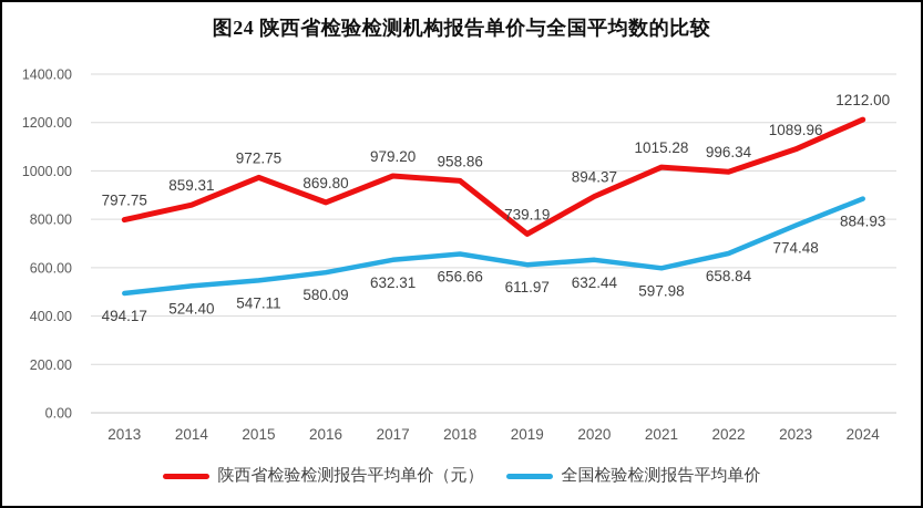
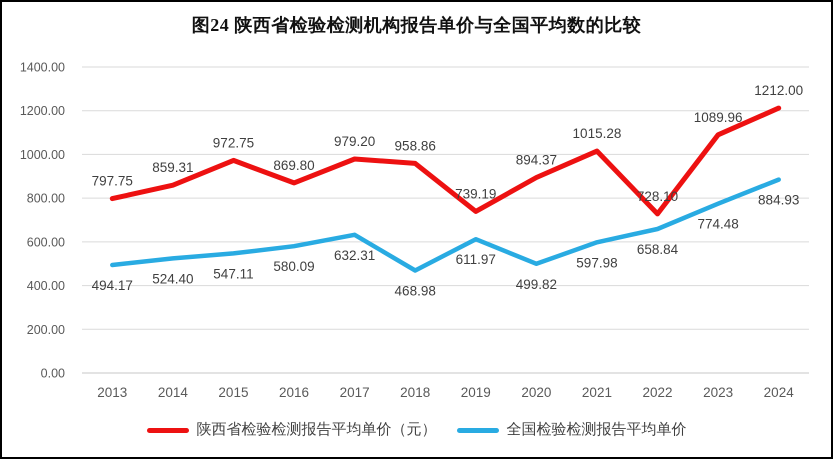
全国检验检测报告平均单价/2018: 656.66 -> 468.98
全国检验检测报告平均单价/2020: 632.44 -> 499.82
陕西省检验检测报告平均单价（元）/2022: 996.34 -> 728.10
